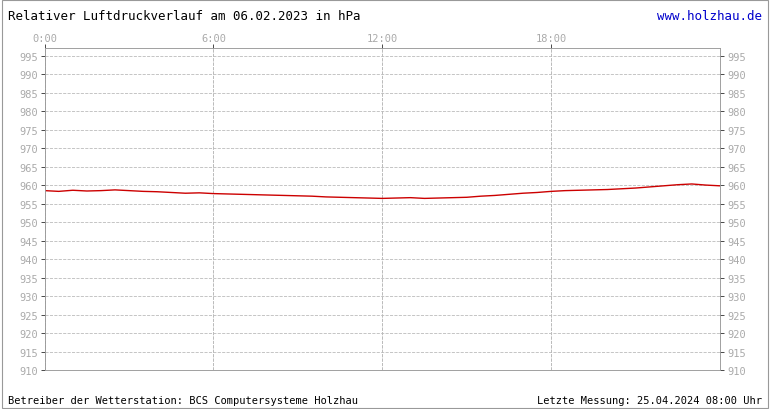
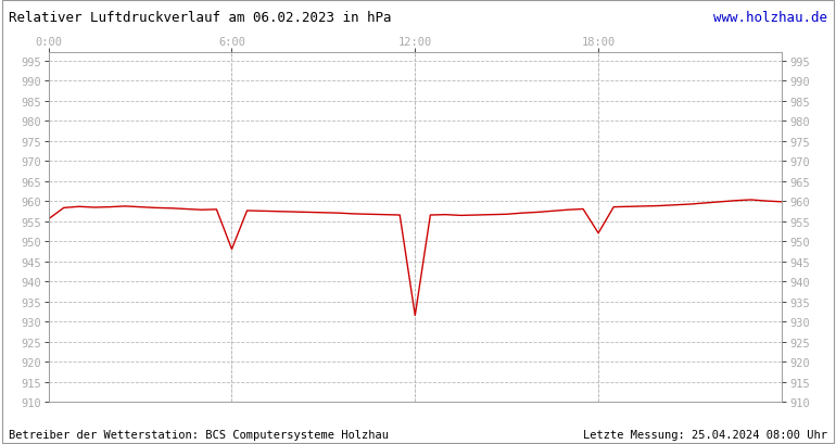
0:00: 958.5 -> 955.5
6:00: 957.7 -> 948.0
12:00: 956.4 -> 931.5
18:00: 958.3 -> 952.0
